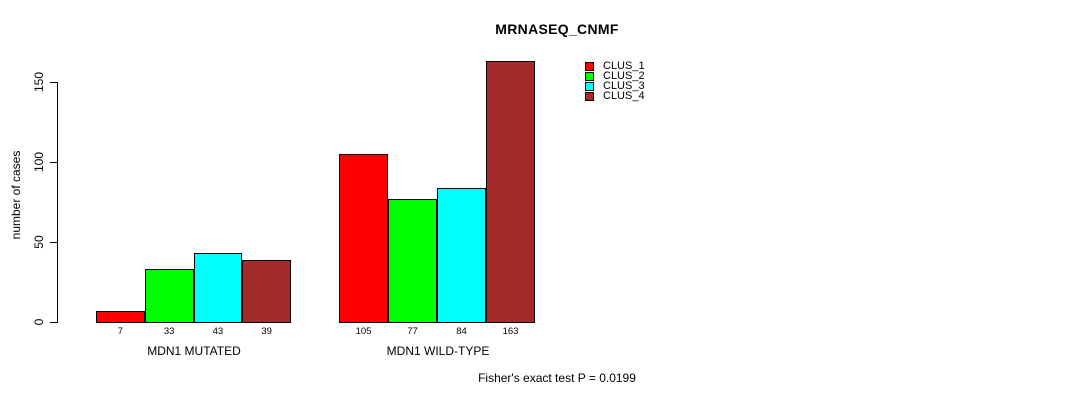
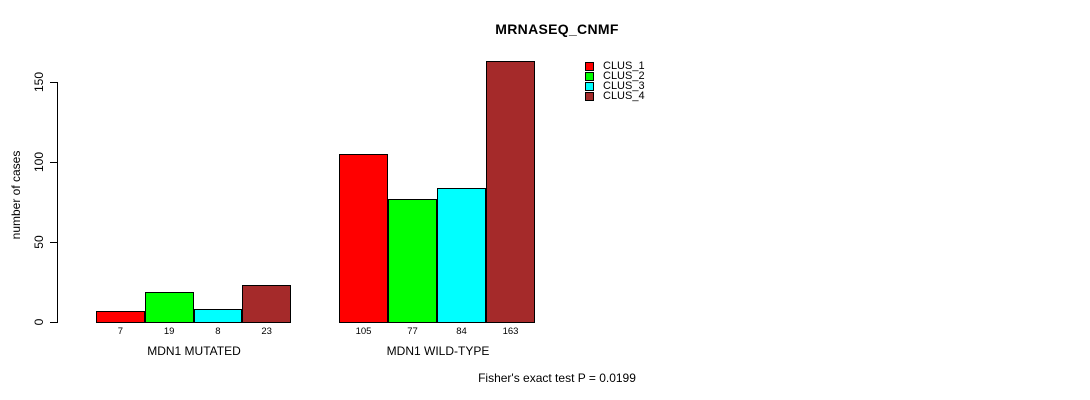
CLUS_2/MDN1 MUTATED: 33 -> 19
CLUS_3/MDN1 MUTATED: 43 -> 8
CLUS_4/MDN1 MUTATED: 39 -> 23
